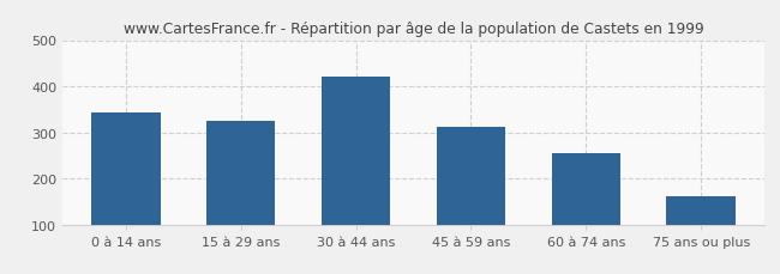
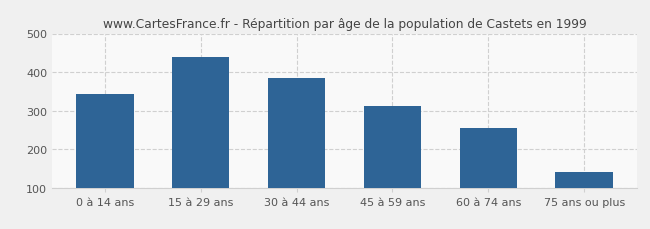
15 à 29 ans: 326 -> 440
30 à 44 ans: 420 -> 385
75 ans ou plus: 161 -> 140
